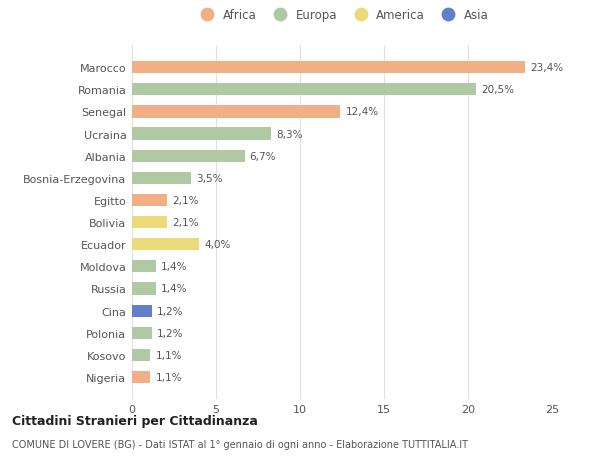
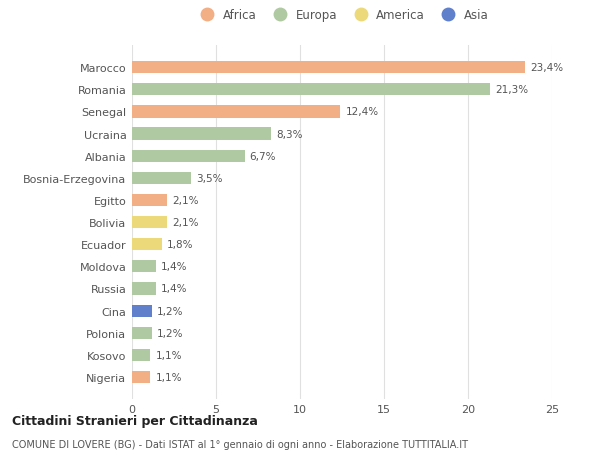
Romania: 20,5% -> 21,3%
Ecuador: 4,0% -> 1,8%
